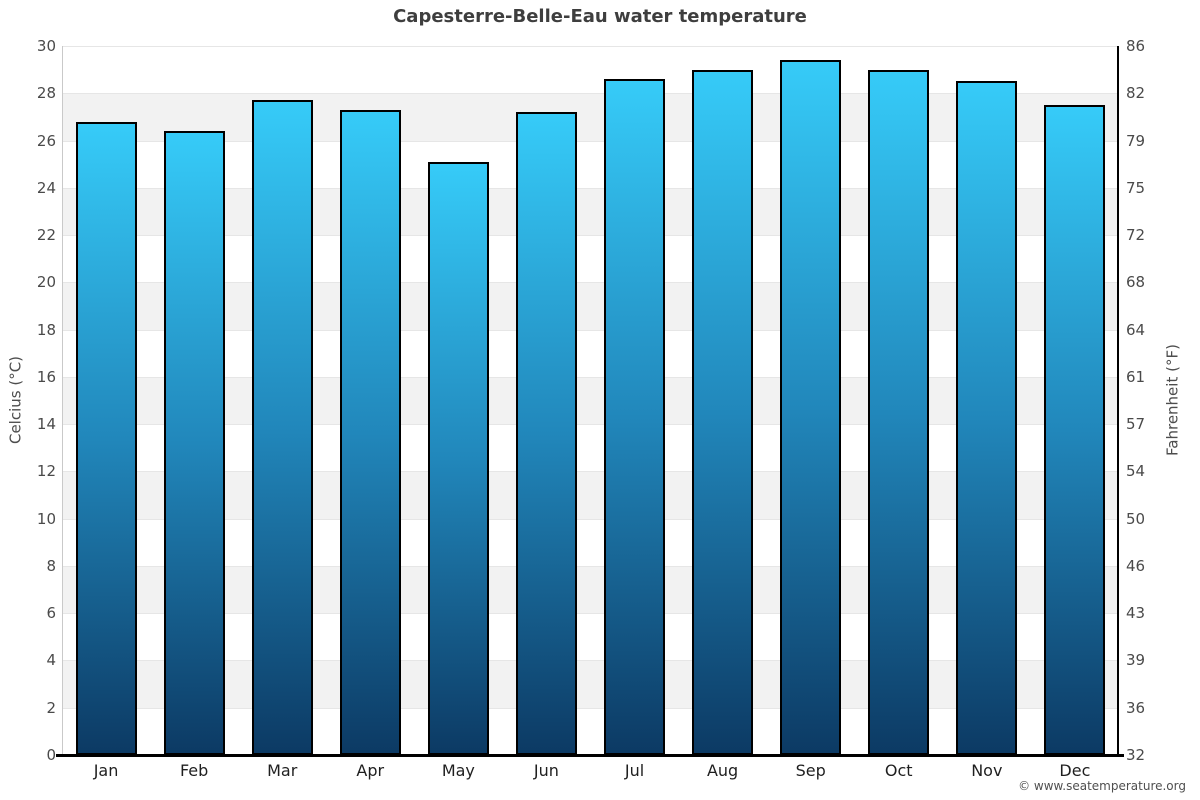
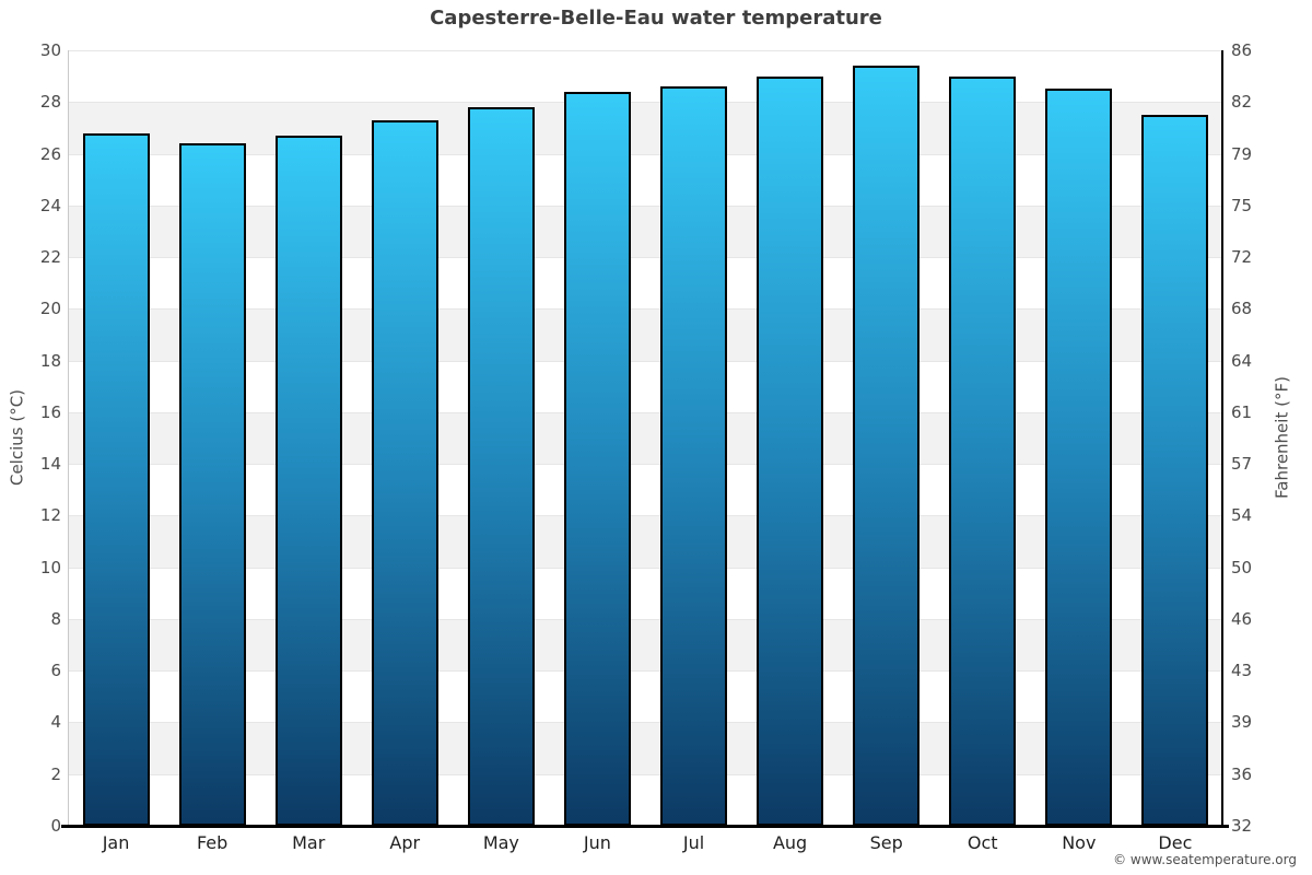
Mar: 27.7 -> 26.7
May: 25.1 -> 27.8
Jun: 27.2 -> 28.4
